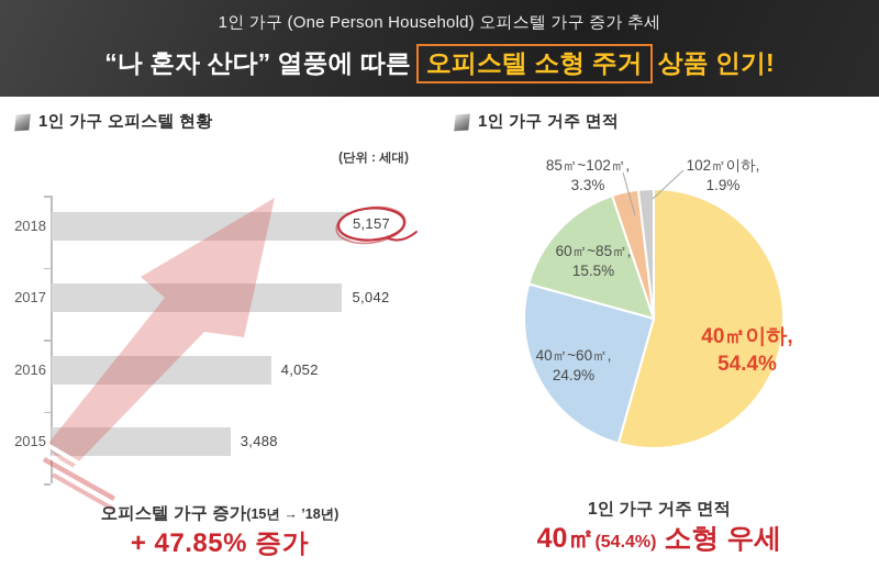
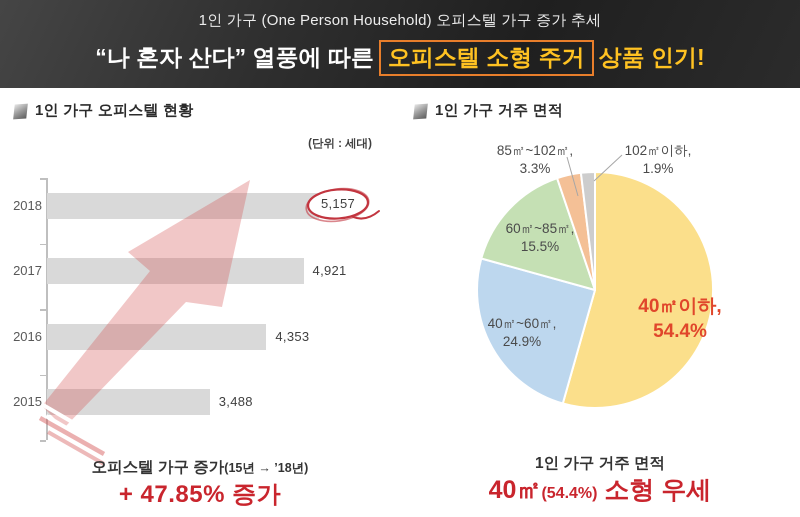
1인 가구 오피스텔 현황/2017: 5,042 -> 4,921
1인 가구 오피스텔 현황/2016: 4,052 -> 4,353
